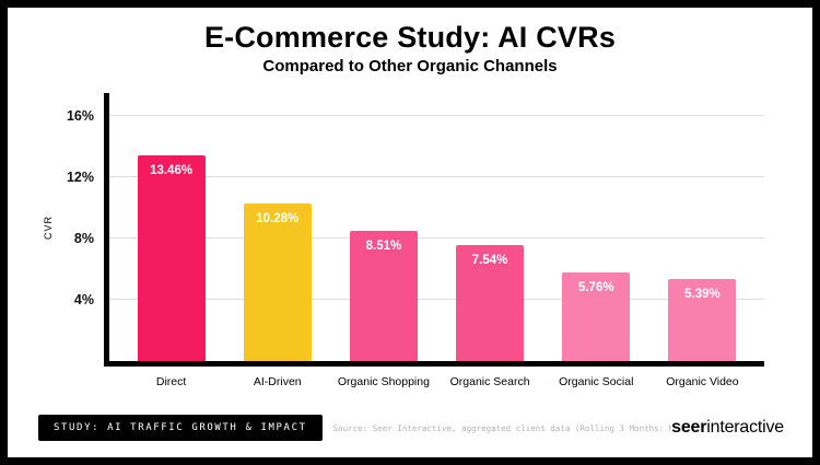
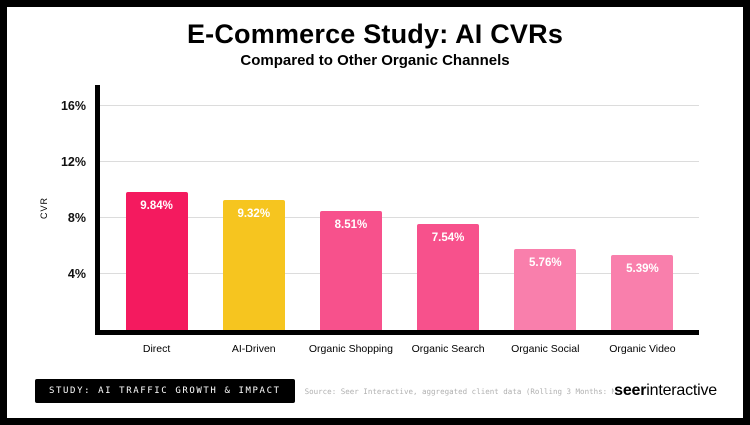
Direct: 13.46% -> 9.84%
AI-Driven: 10.28% -> 9.32%
